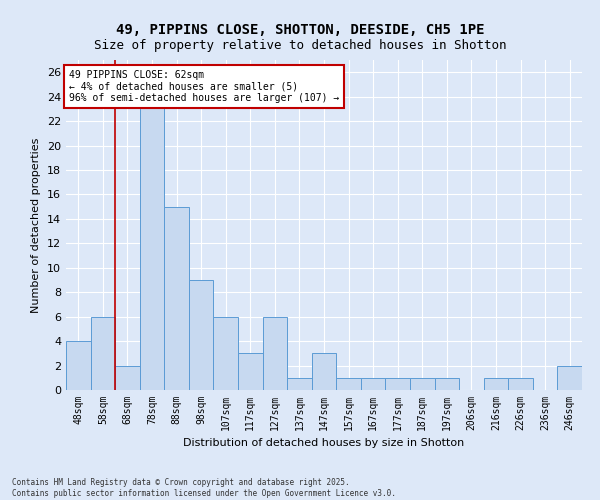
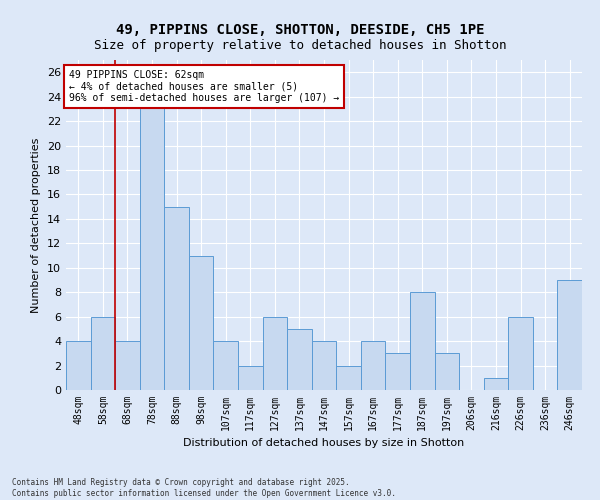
68sqm: 2 -> 4
98sqm: 9 -> 11
107sqm: 6 -> 4
117sqm: 3 -> 2
137sqm: 1 -> 5
147sqm: 3 -> 4
157sqm: 1 -> 2
167sqm: 1 -> 4
177sqm: 1 -> 3
187sqm: 1 -> 8
197sqm: 1 -> 3
226sqm: 1 -> 6
246sqm: 2 -> 9
